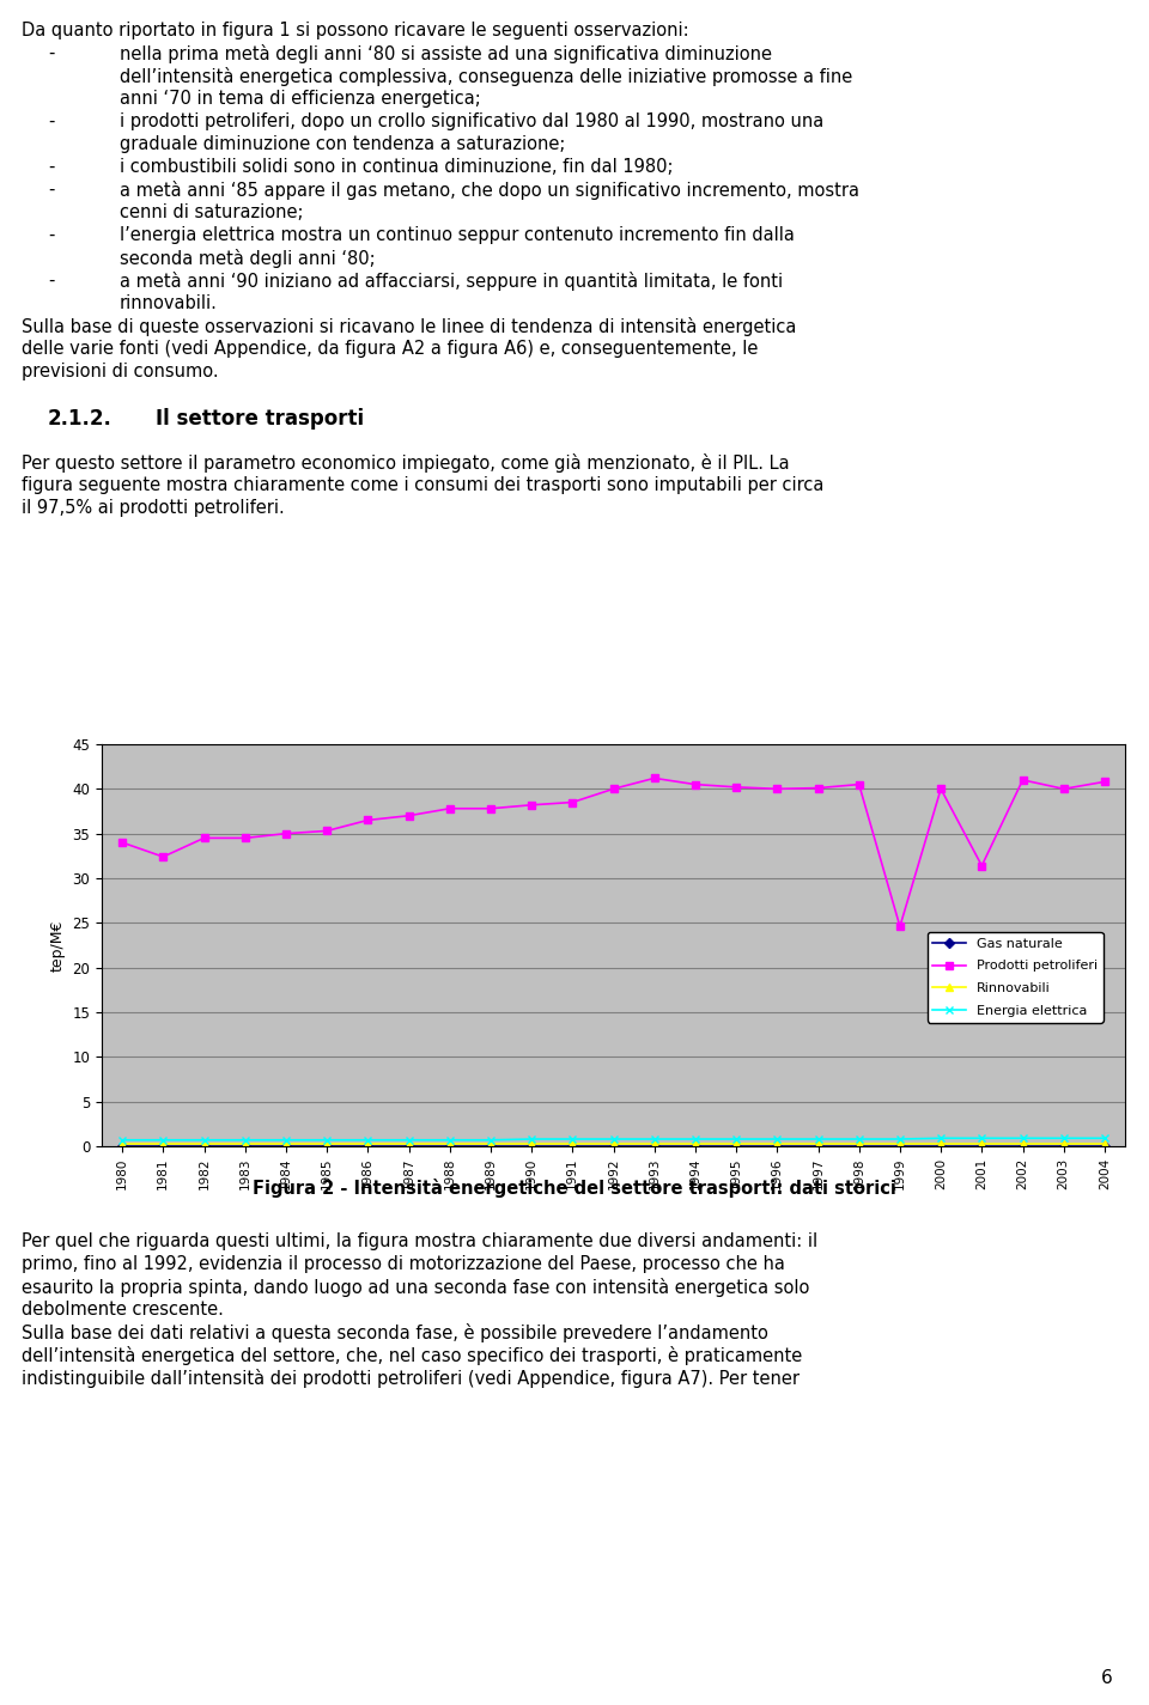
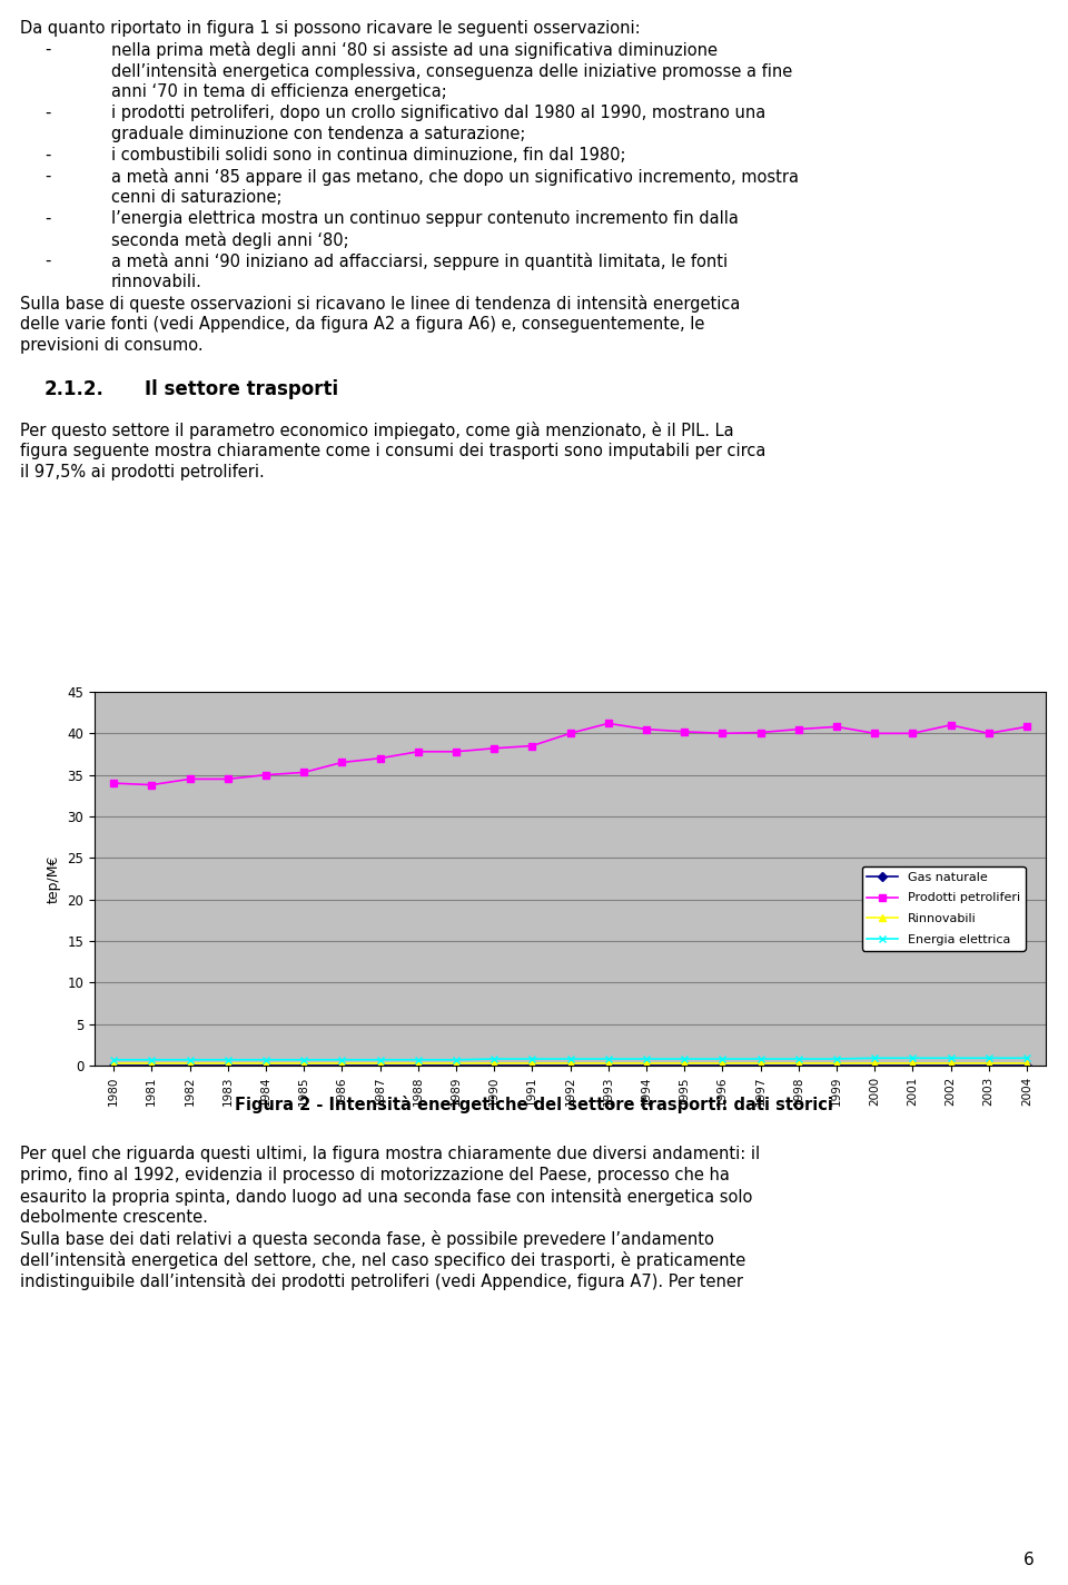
Prodotti petroliferi/1981: 32.4 -> 33.8
Prodotti petroliferi/1999: 24.6 -> 40.8
Prodotti petroliferi/2001: 31.4 -> 40.0
